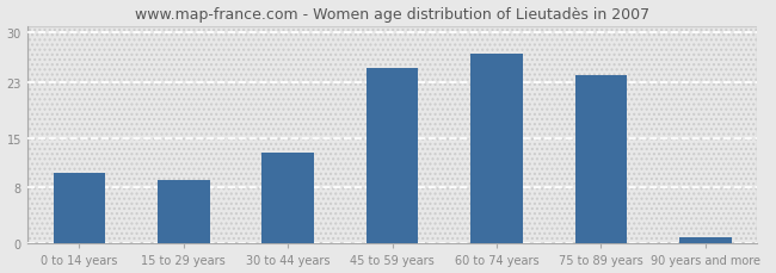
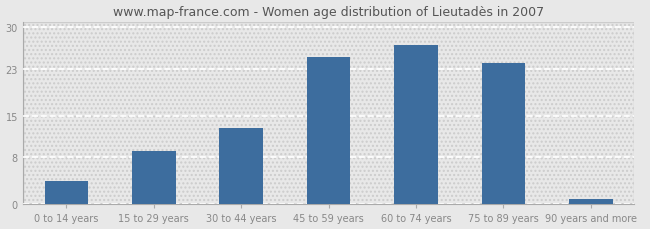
0 to 14 years: 10 -> 4
